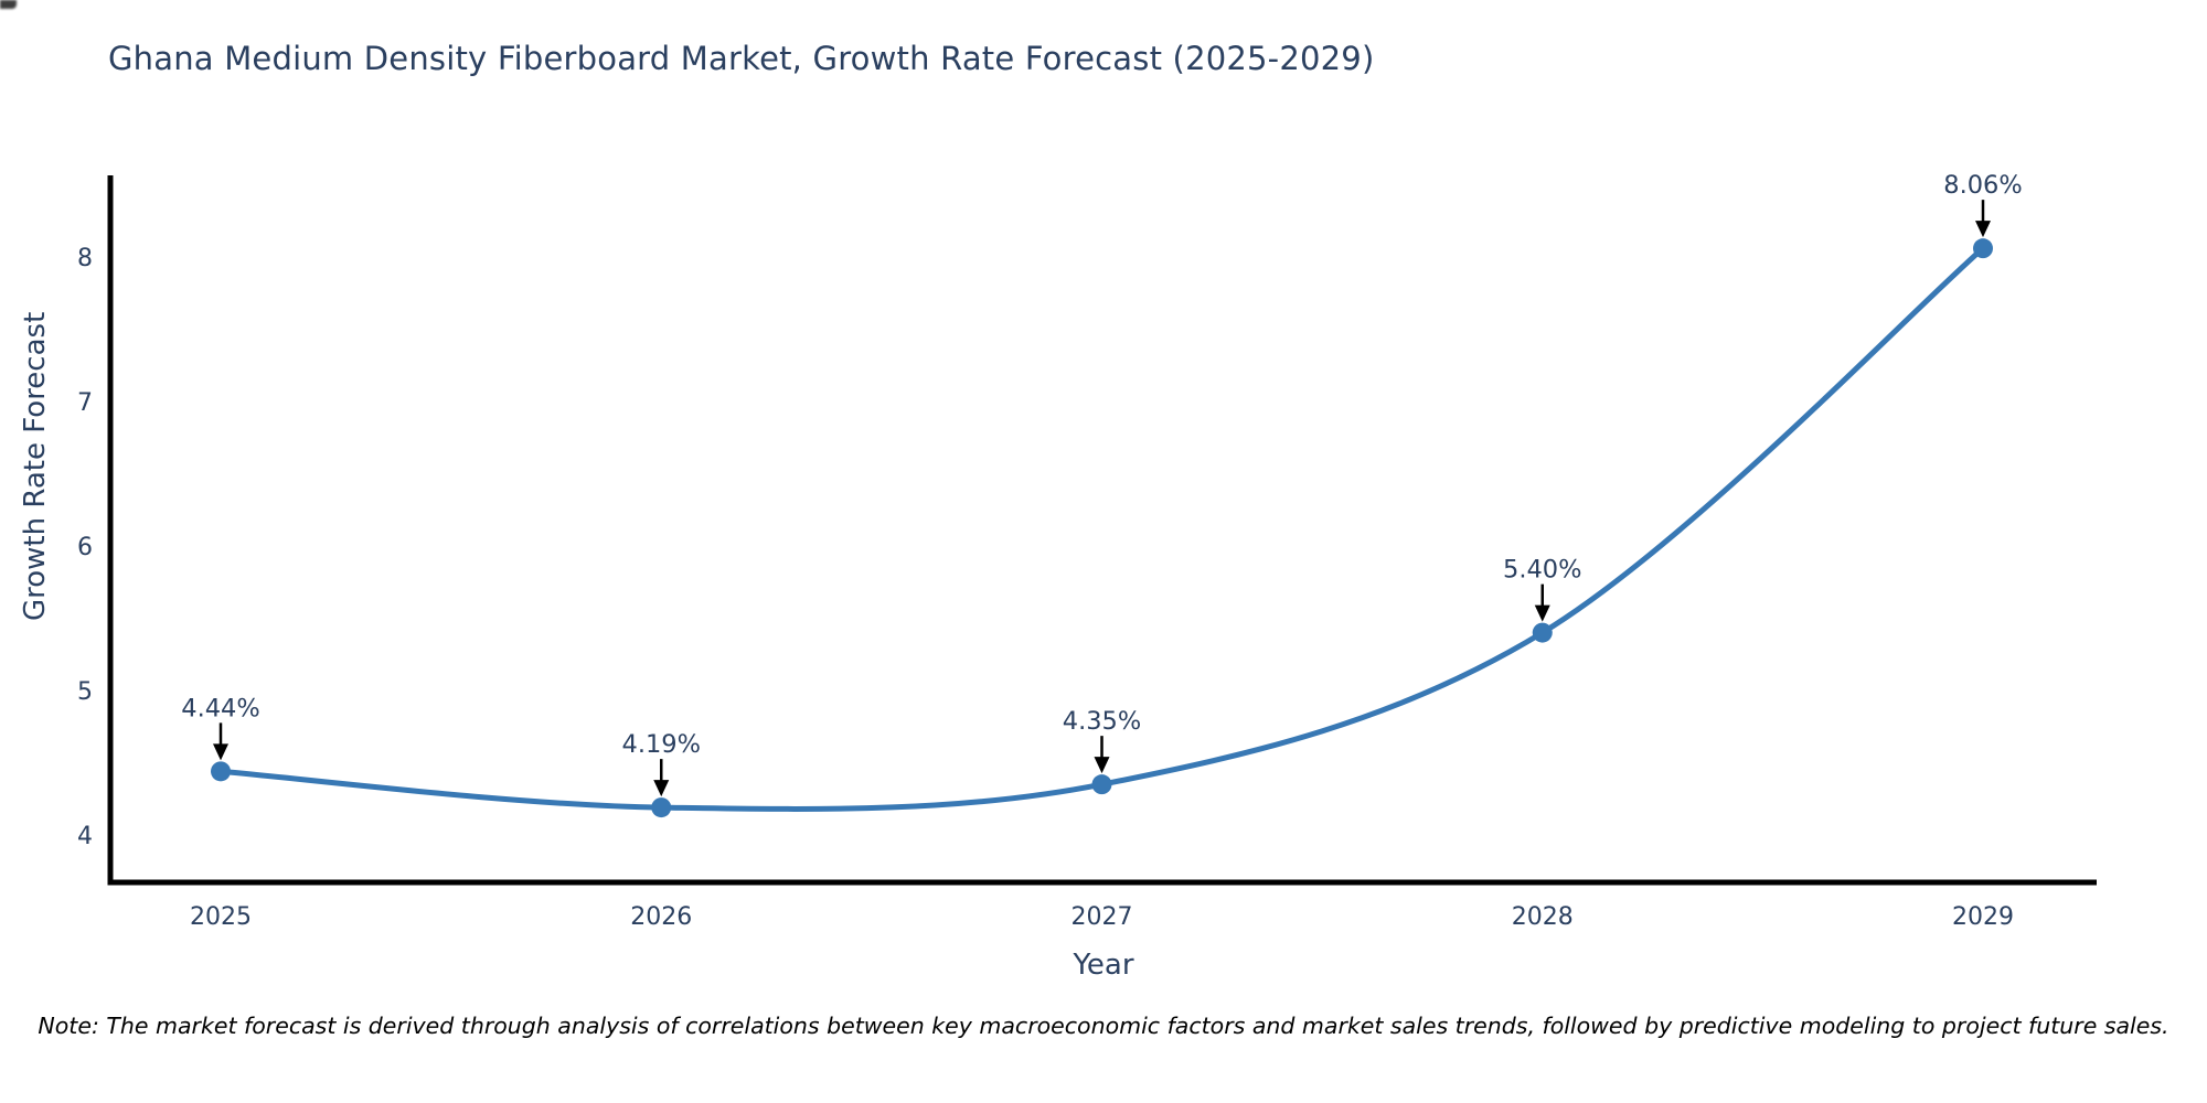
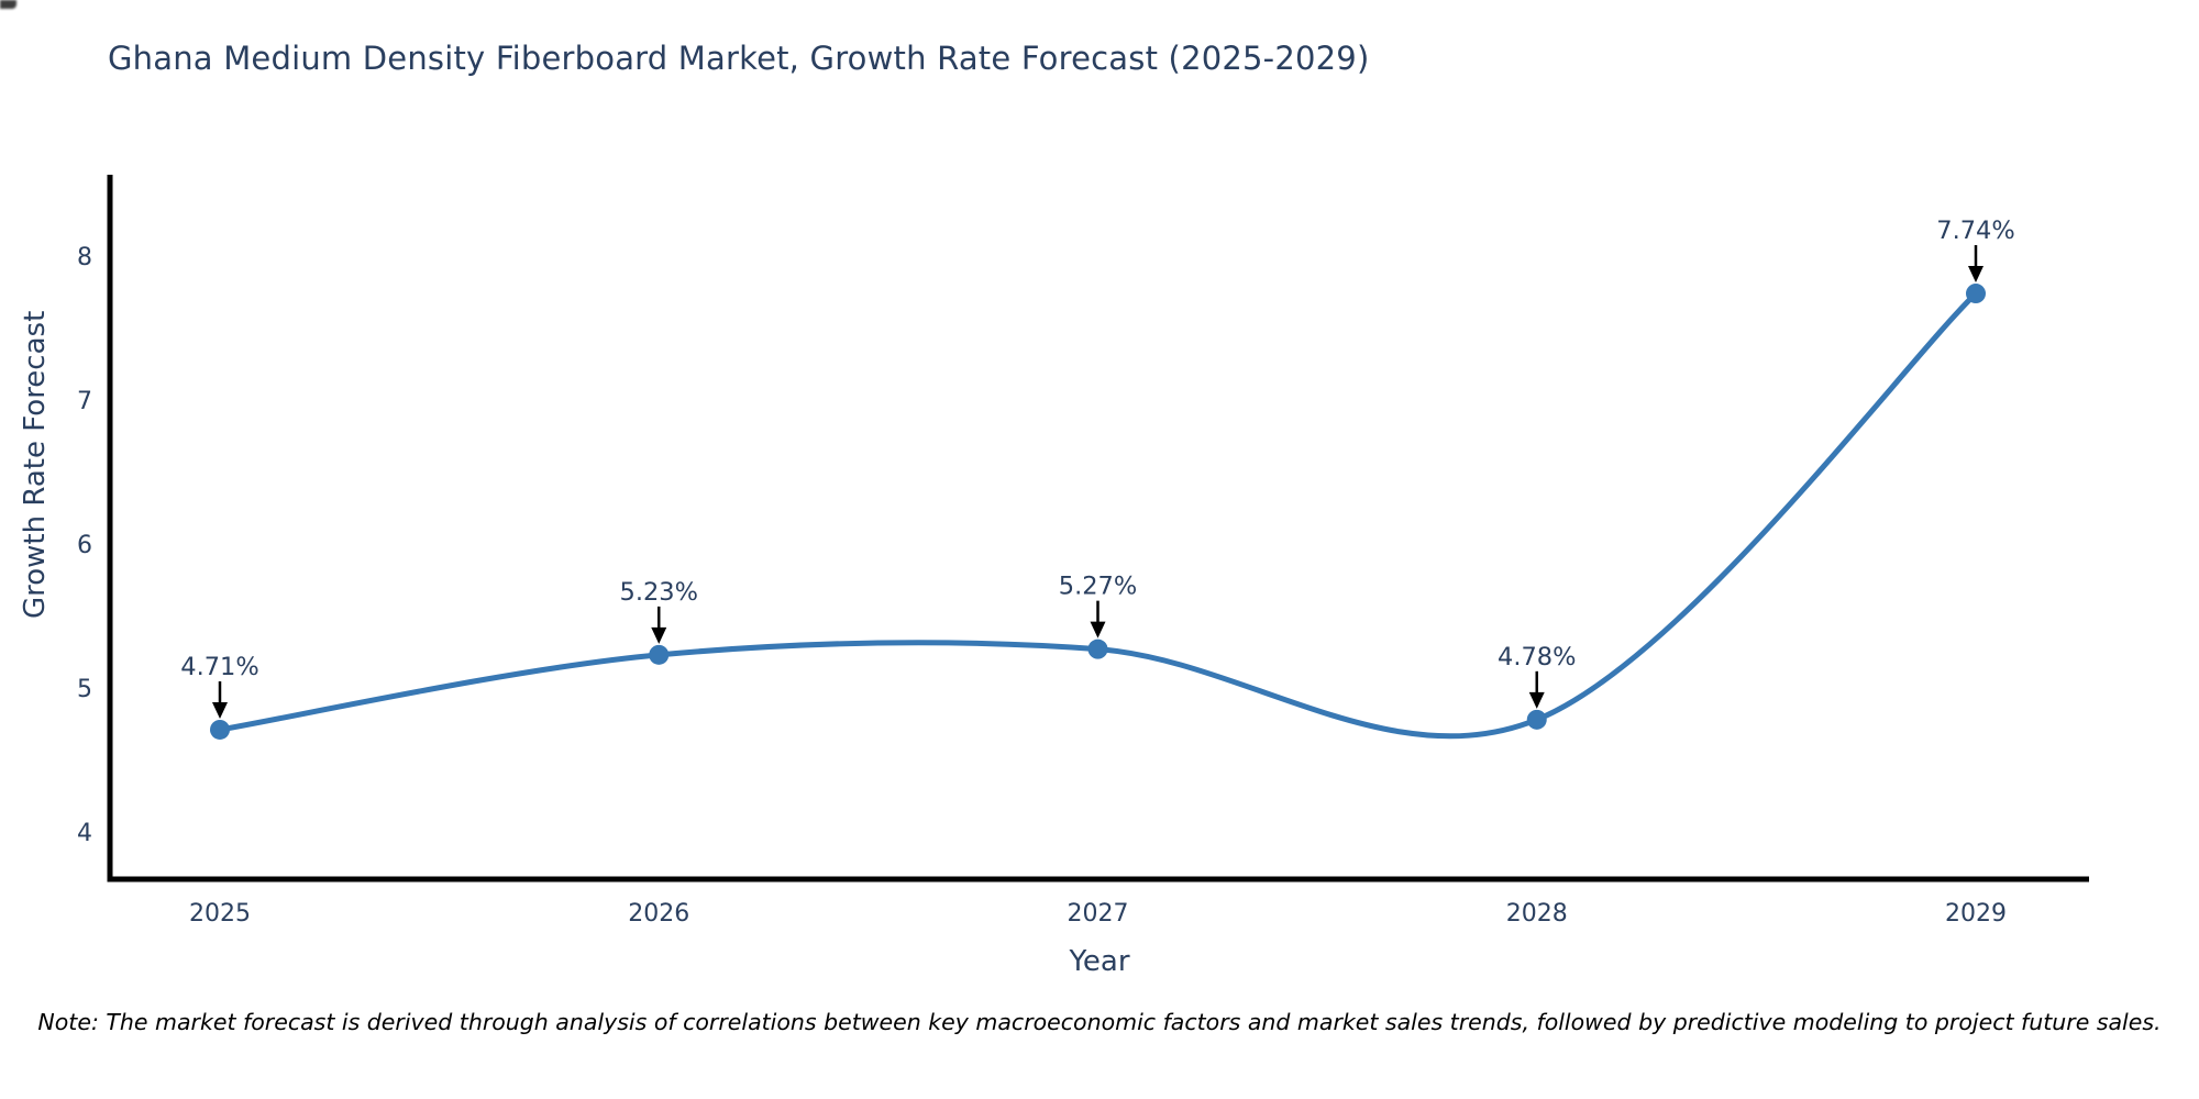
2025: 4.44% -> 4.71%
2026: 4.19% -> 5.23%
2027: 4.35% -> 5.27%
2028: 5.40% -> 4.78%
2029: 8.06% -> 7.74%
